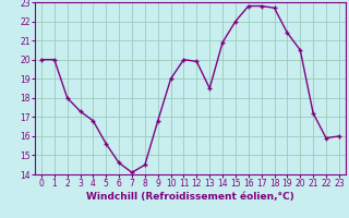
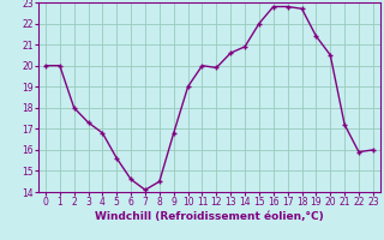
13: 18.5 -> 20.6
